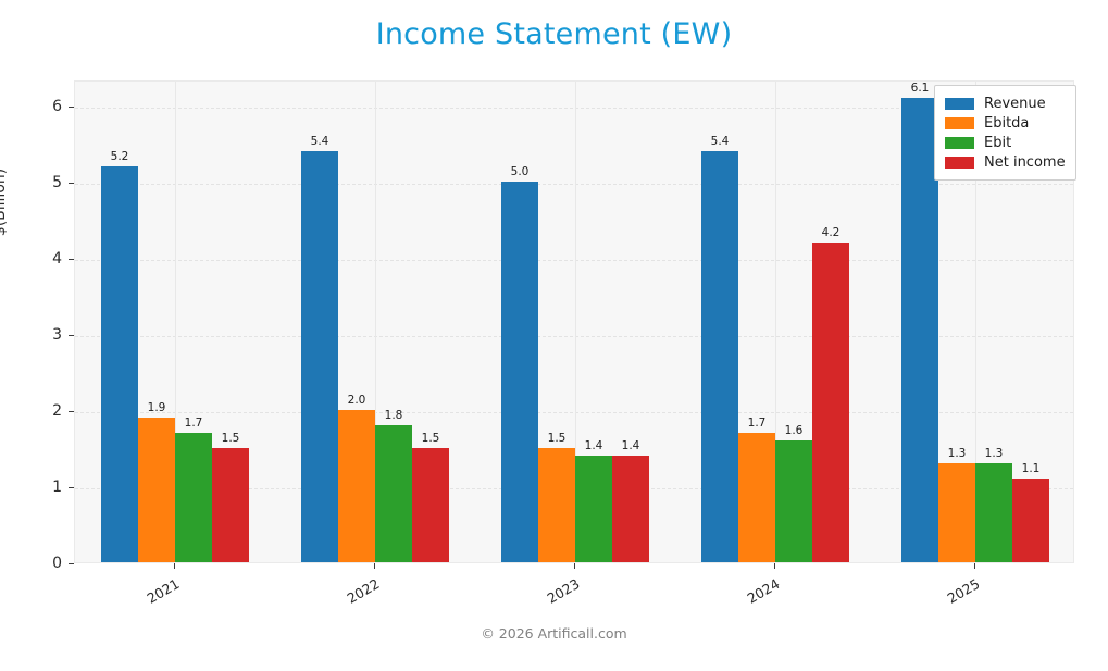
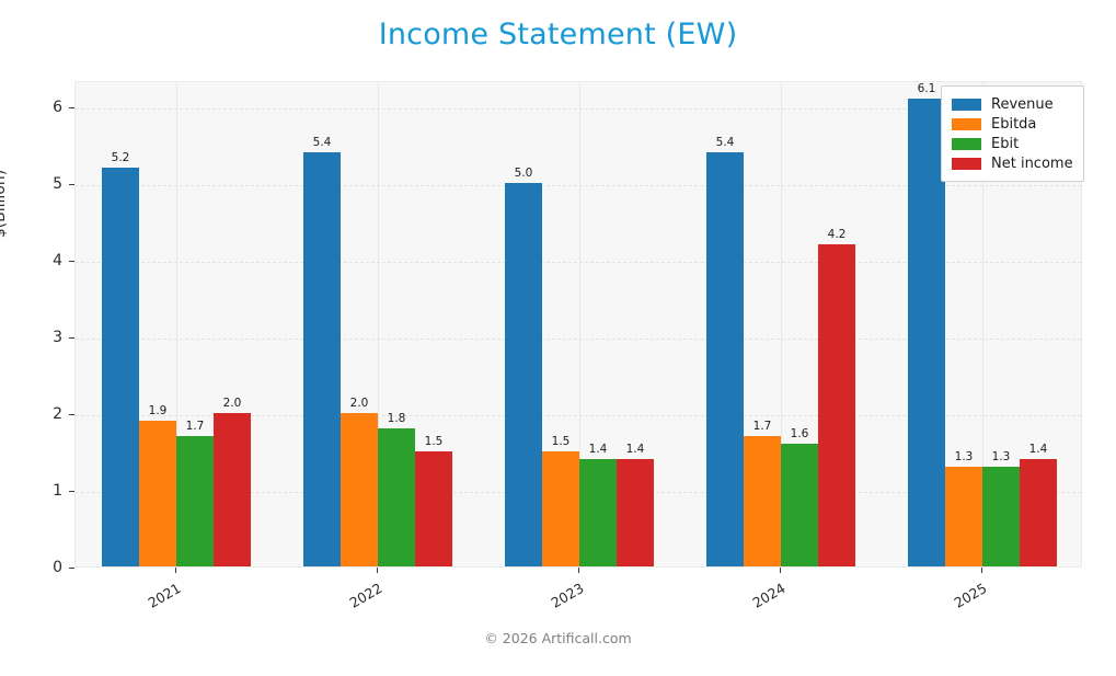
Net income/2021: 1.5 -> 2.0
Net income/2025: 1.1 -> 1.4
